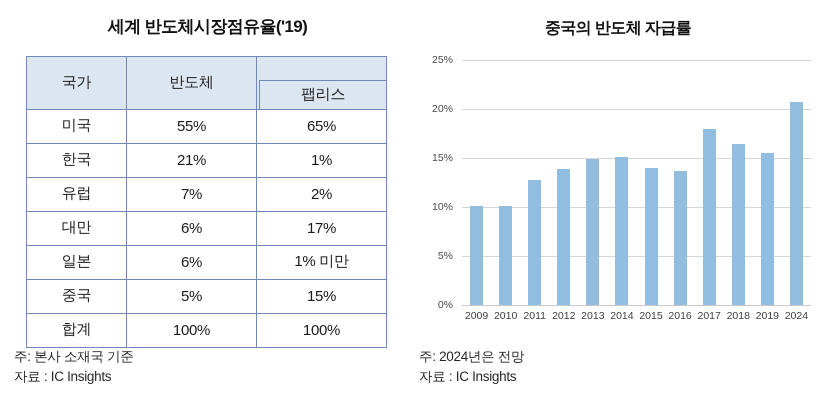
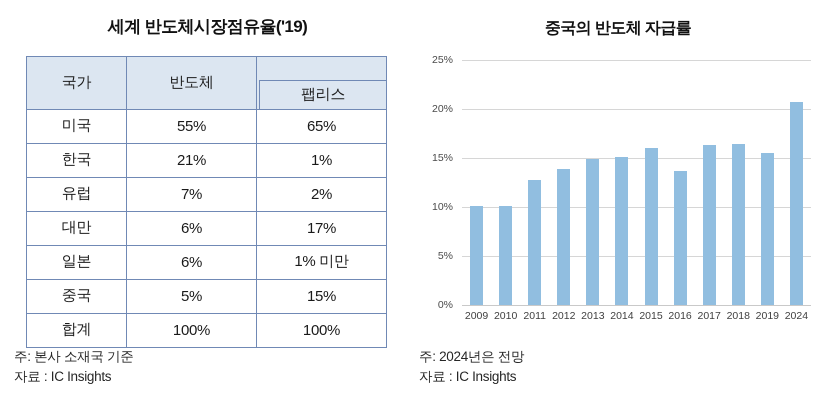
2015: 14% -> 16%
2017: 18% -> 16%
